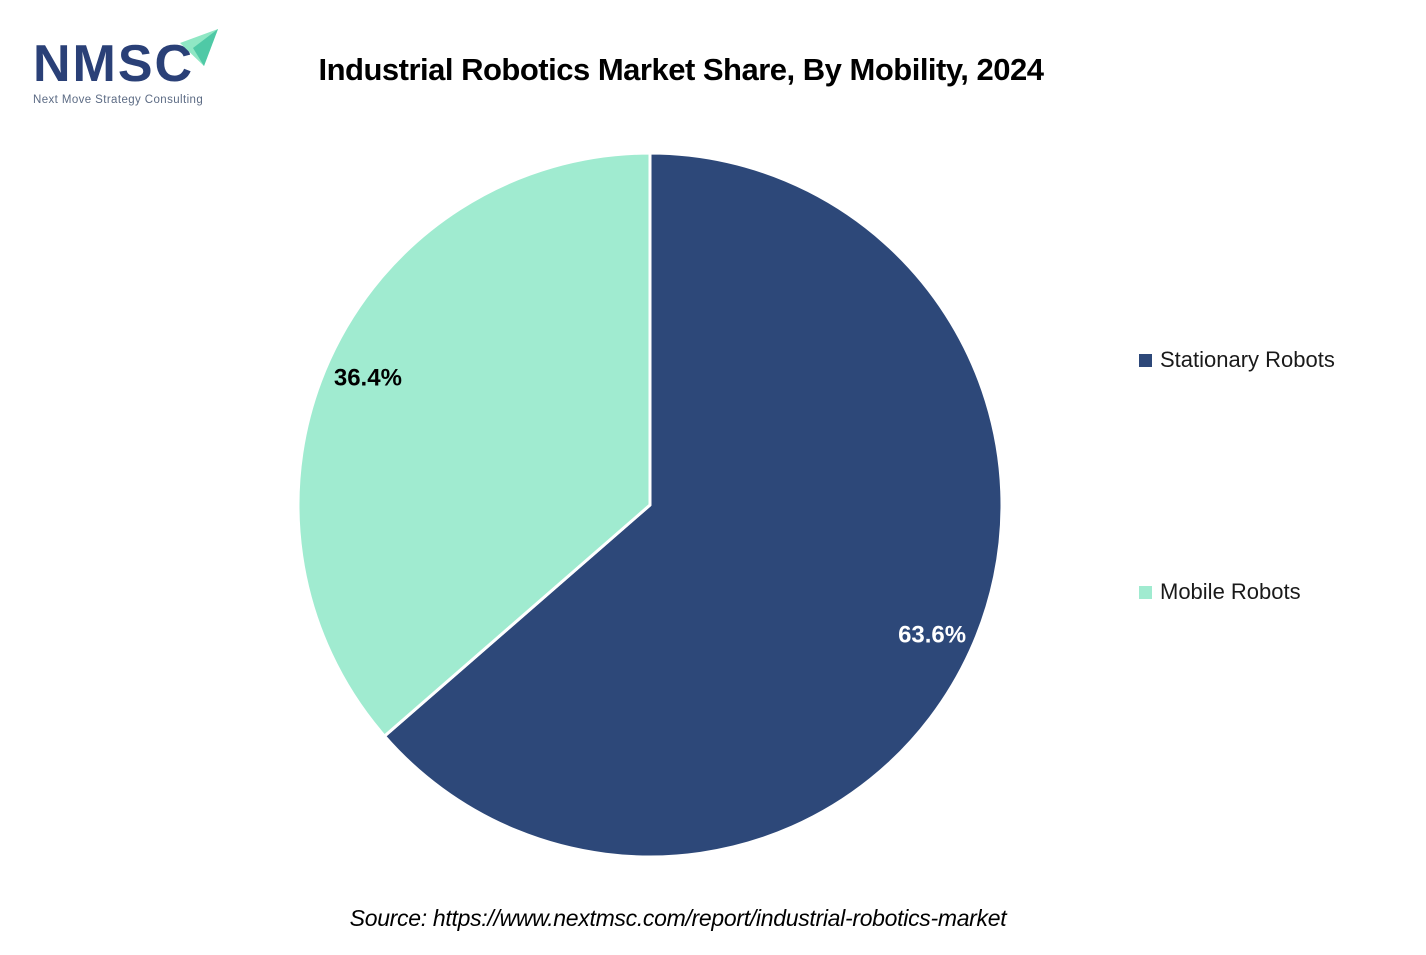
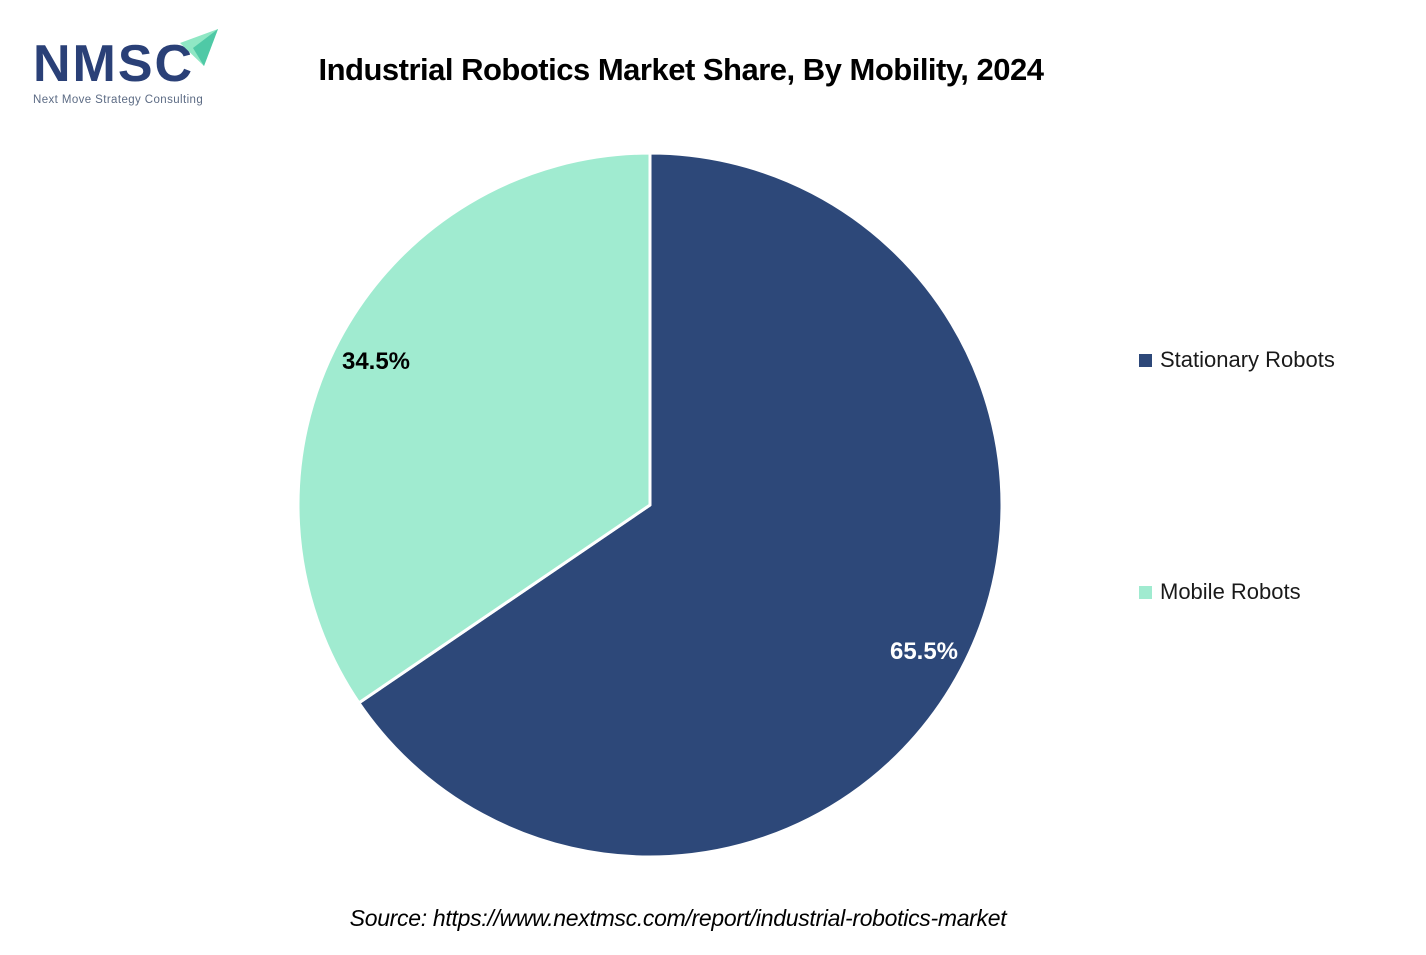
Stationary Robots: 63.6% -> 65.5%
Mobile Robots: 36.4% -> 34.5%
